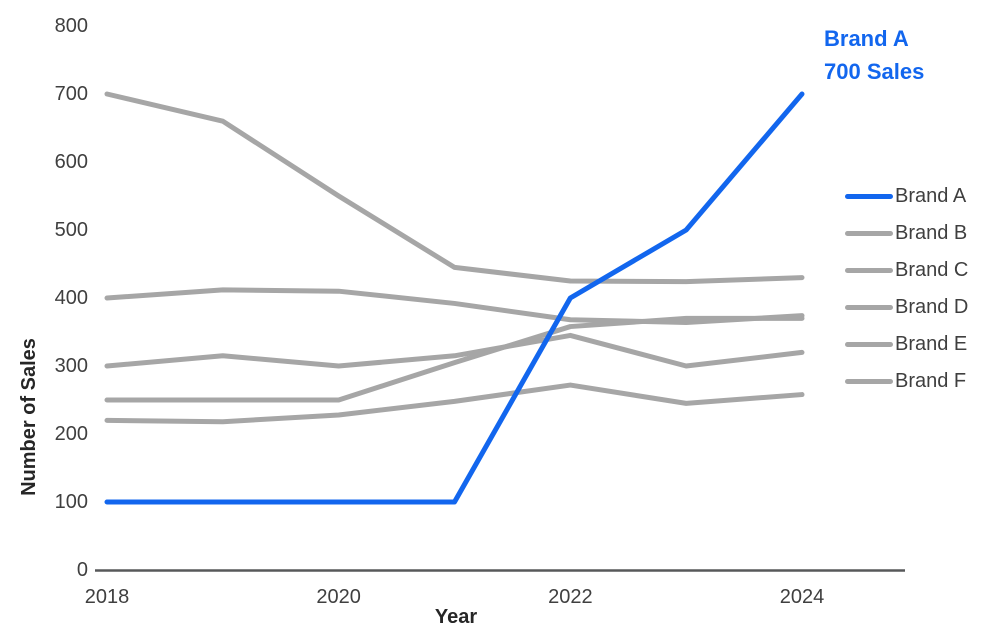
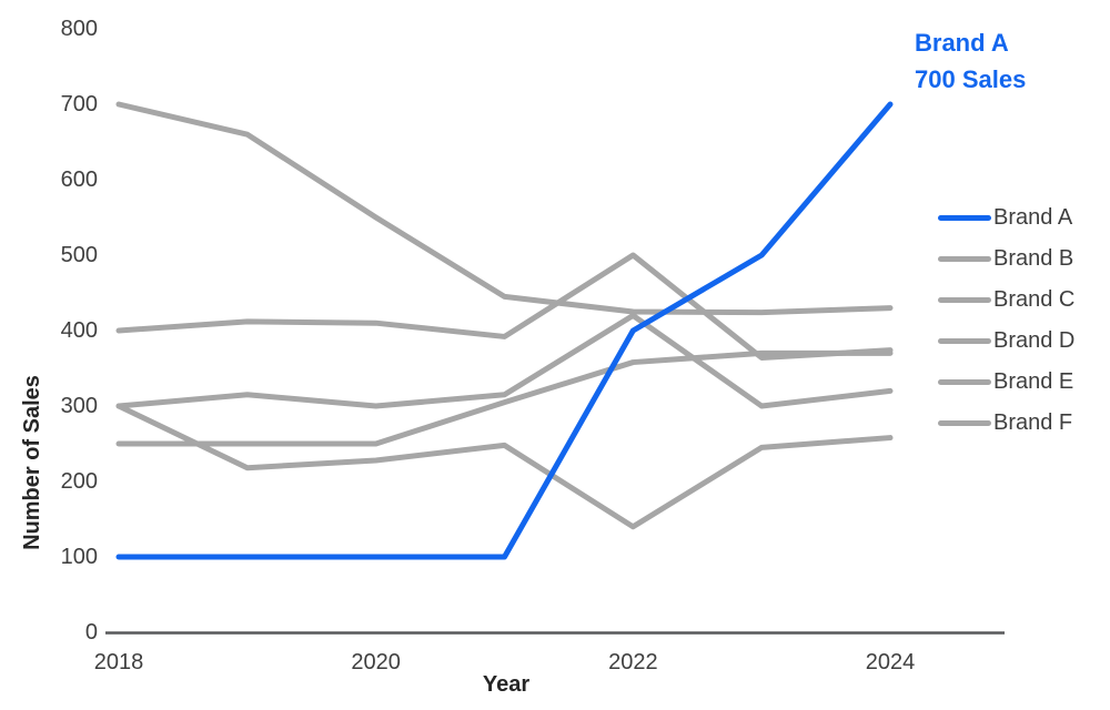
Brand F/2018: 220 -> 300
Brand C/2022: 370 -> 500
Brand D/2022: 340 -> 420
Brand F/2022: 270 -> 140
